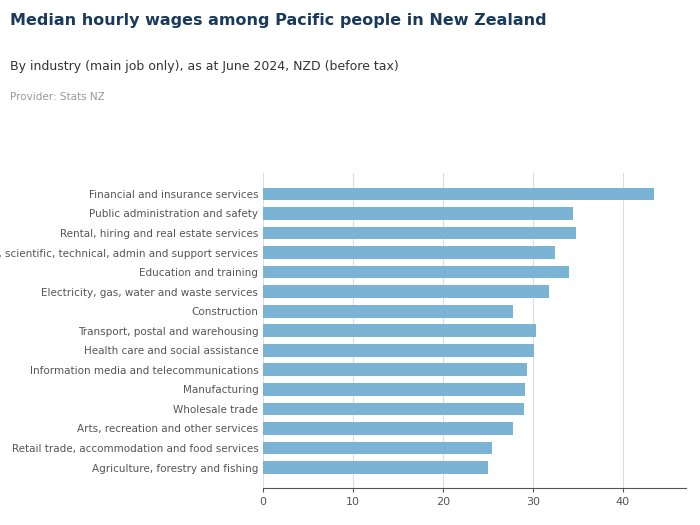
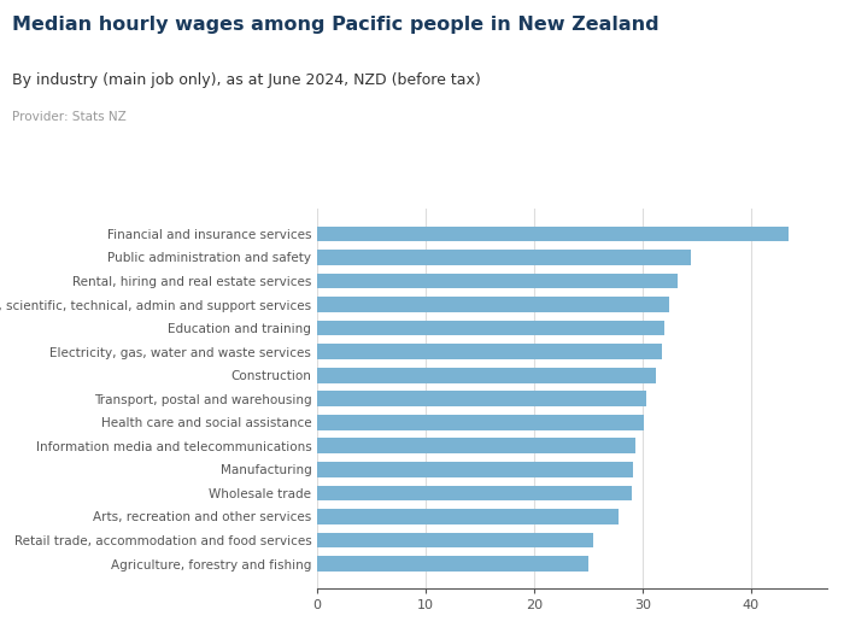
Rental, hiring and real estate services: 34.8 -> 33.2
Education and training: 34.0 -> 32.0
Construction: 27.8 -> 31.2
